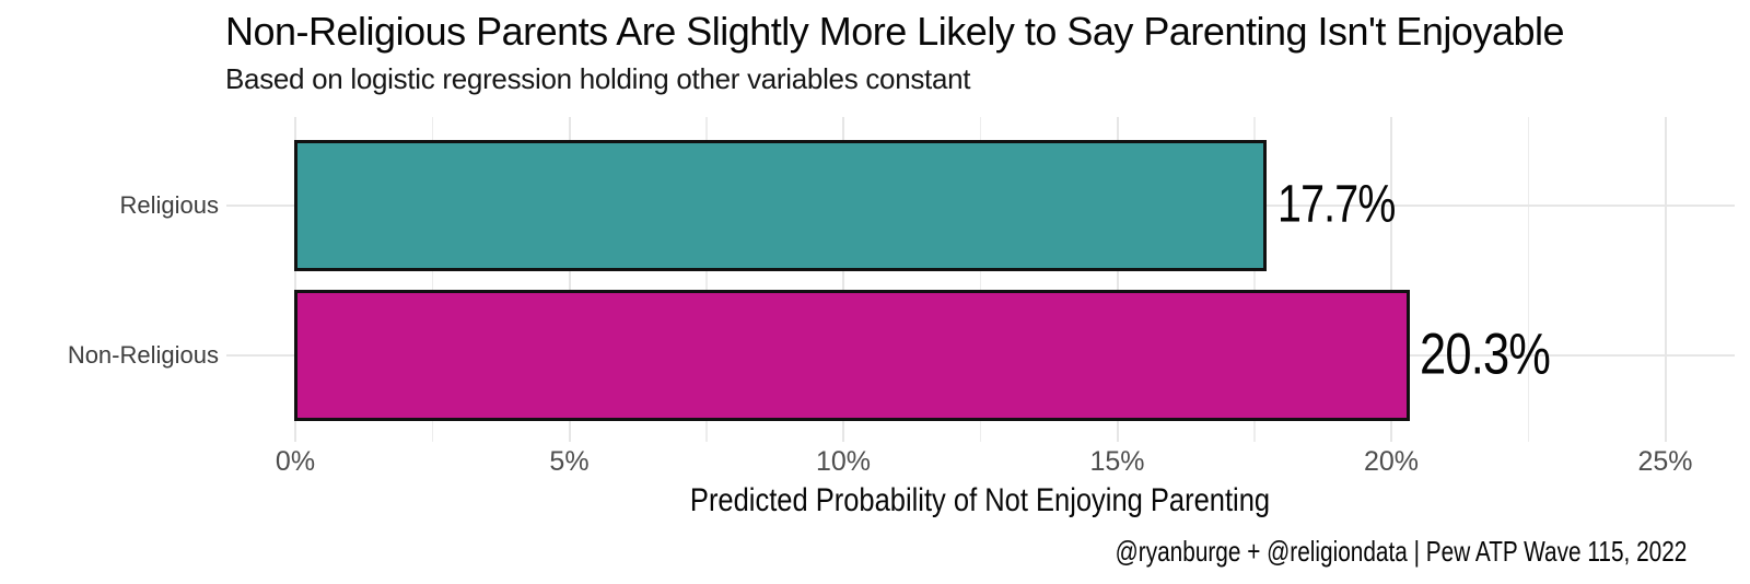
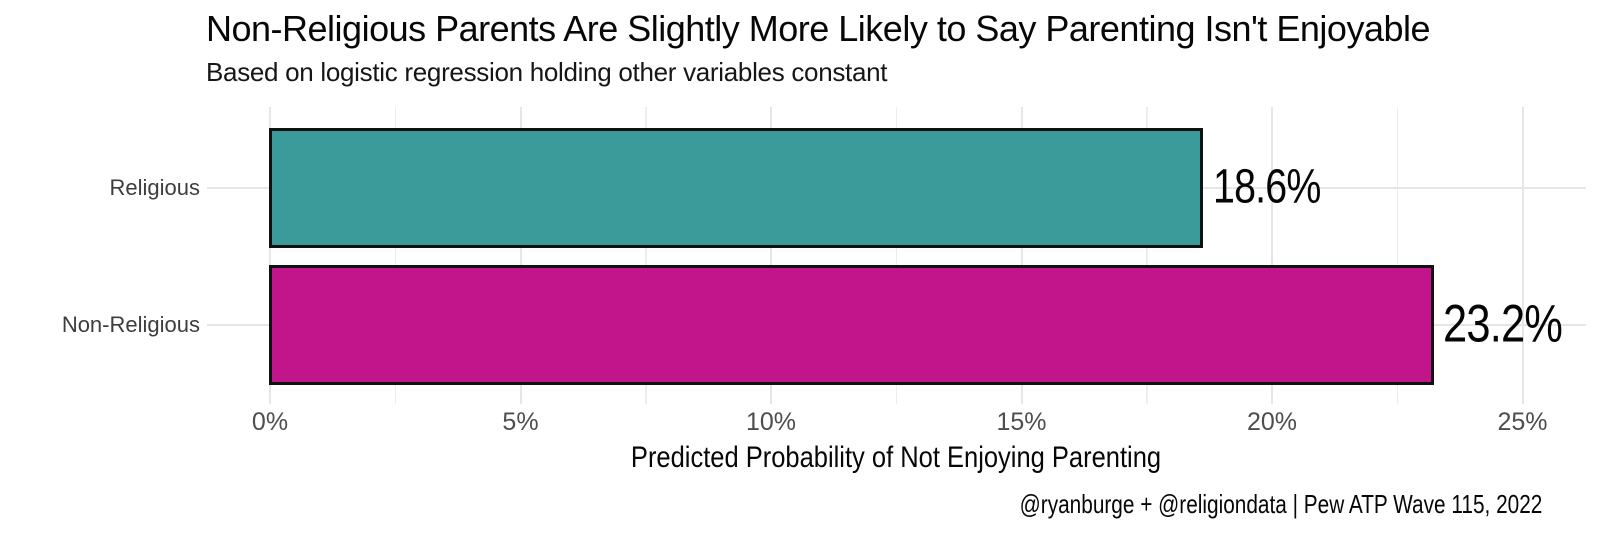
Religious: 17.7% -> 18.6%
Non-Religious: 20.3% -> 23.2%
